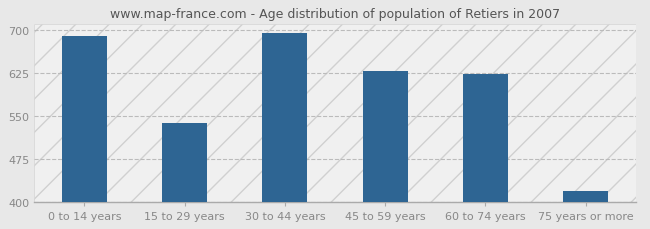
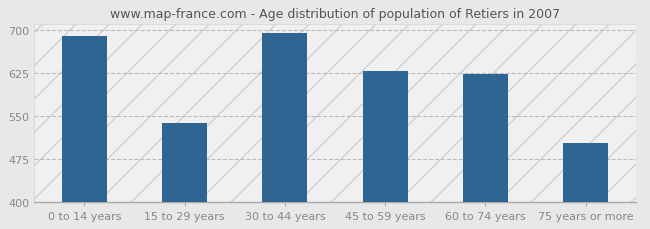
75 years or more: 418 -> 502
